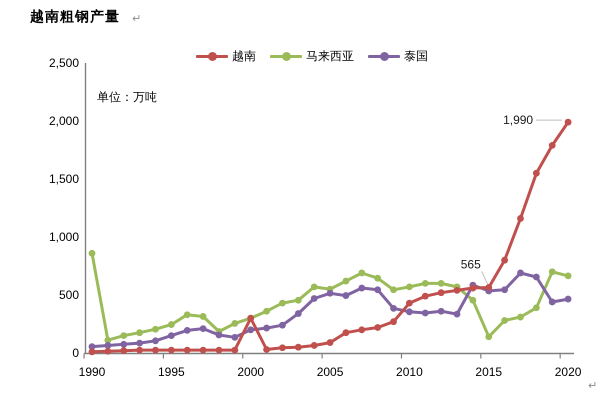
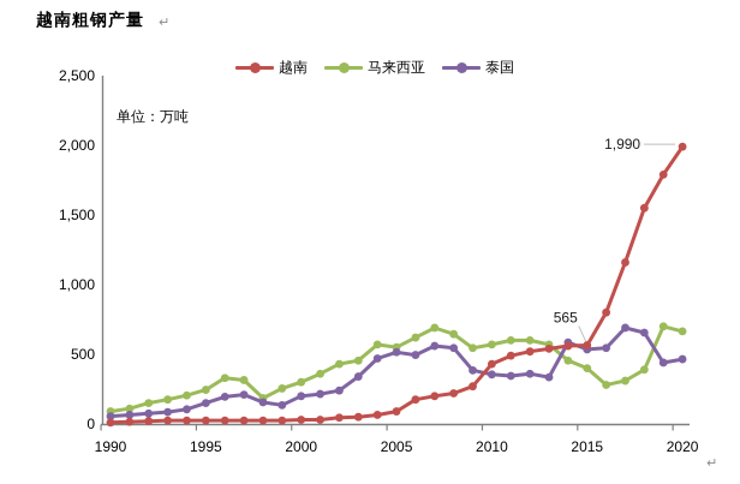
马来西亚/1990: 860 -> 90
越南/2000: 300 -> 30
马来西亚/2015: 140 -> 400
